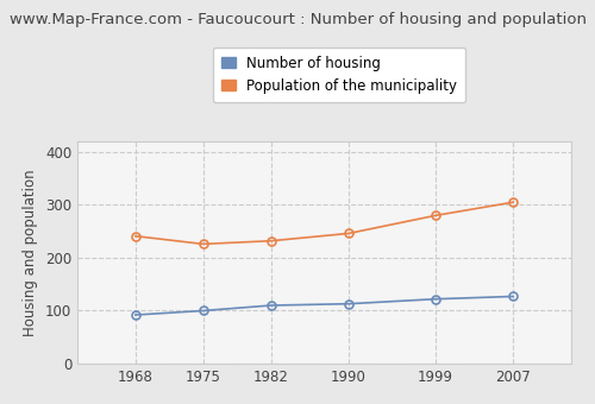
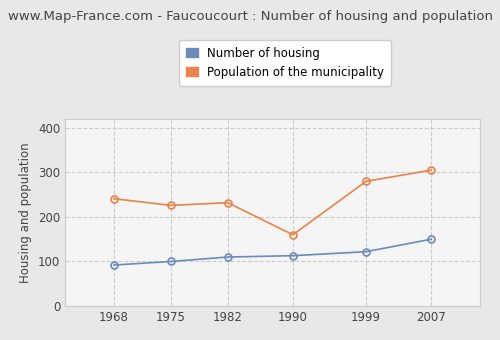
Population of the municipality/1990: 246 -> 160
Number of housing/2007: 127 -> 150
